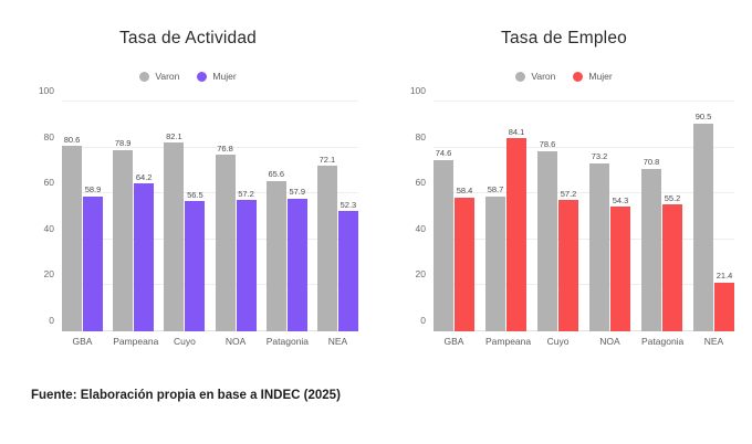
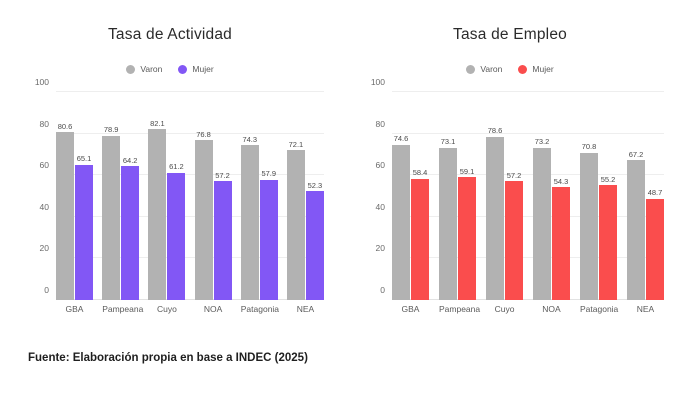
Tasa de Actividad/Mujer/GBA: 58.9 -> 65.1
Tasa de Actividad/Mujer/Cuyo: 56.5 -> 61.2
Tasa de Actividad/Varon/Patagonia: 65.6 -> 74.3
Tasa de Empleo/Varon/Pampeana: 58.7 -> 73.1
Tasa de Empleo/Mujer/Pampeana: 84.1 -> 59.1
Tasa de Empleo/Varon/NEA: 90.5 -> 67.2
Tasa de Empleo/Mujer/NEA: 21.4 -> 48.7
